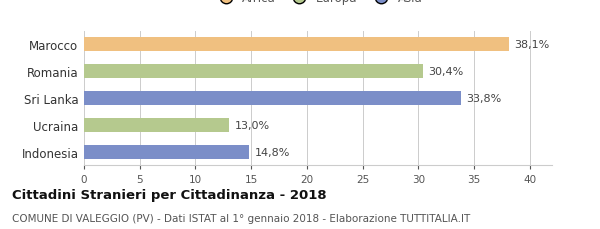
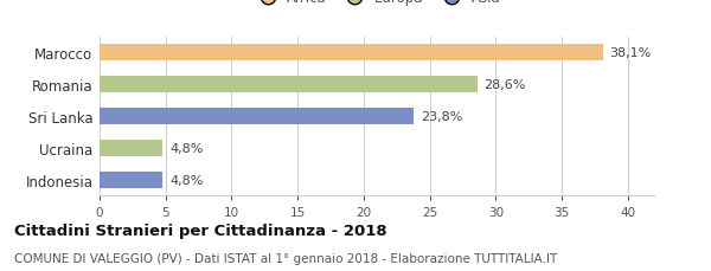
Romania: 30,4% -> 28,6%
Sri Lanka: 33,8% -> 23,8%
Ucraina: 13,0% -> 4,8%
Indonesia: 14,8% -> 4,8%
